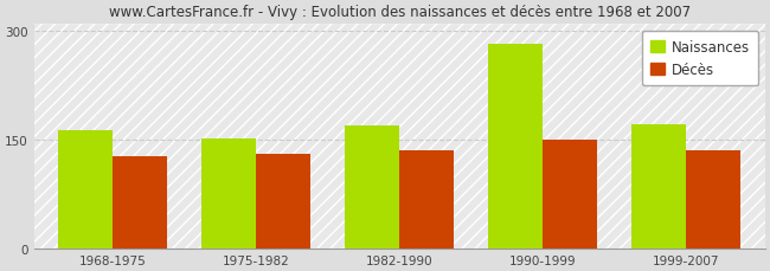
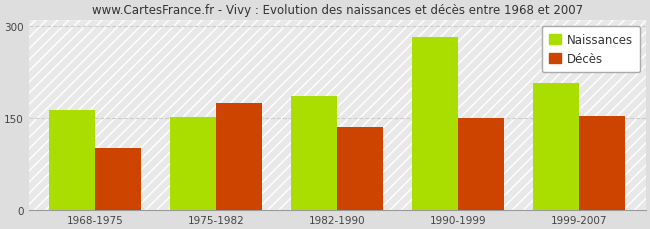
Décès/1968-1975: 128 -> 102
Décès/1975-1982: 131 -> 174
Naissances/1982-1990: 170 -> 186
Naissances/1999-2007: 172 -> 208
Décès/1999-2007: 135 -> 154
